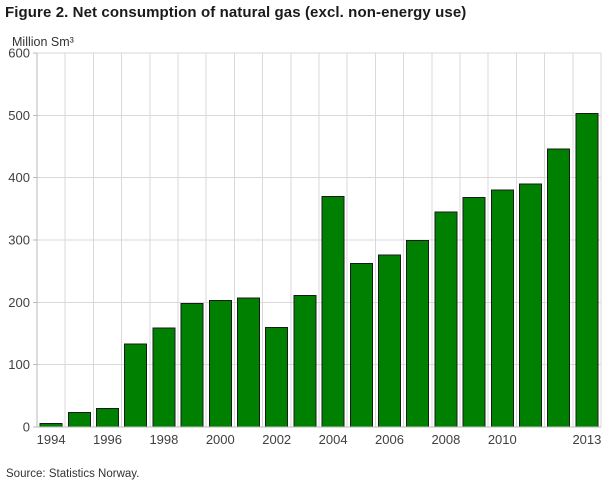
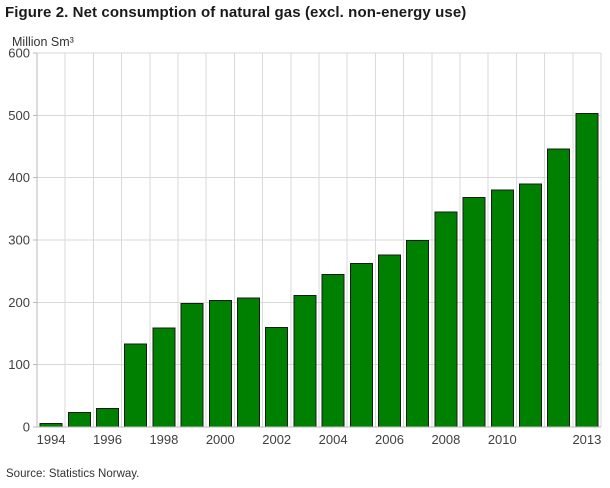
2004: 370 -> 240
